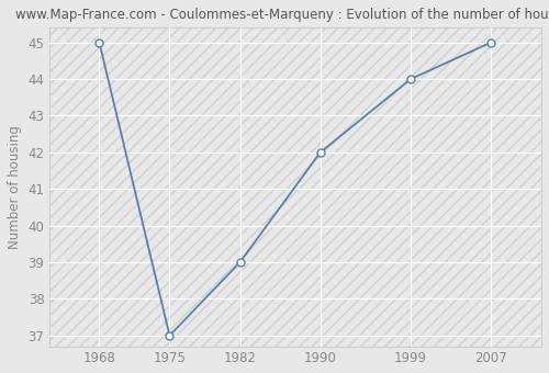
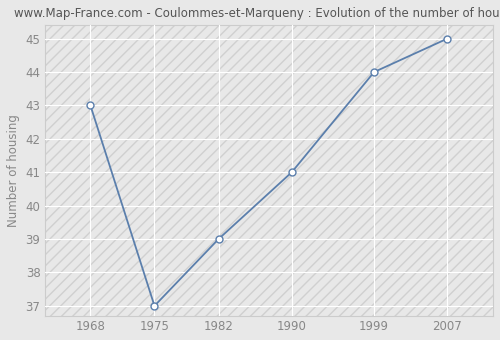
1968: 45 -> 43
1990: 42 -> 41
